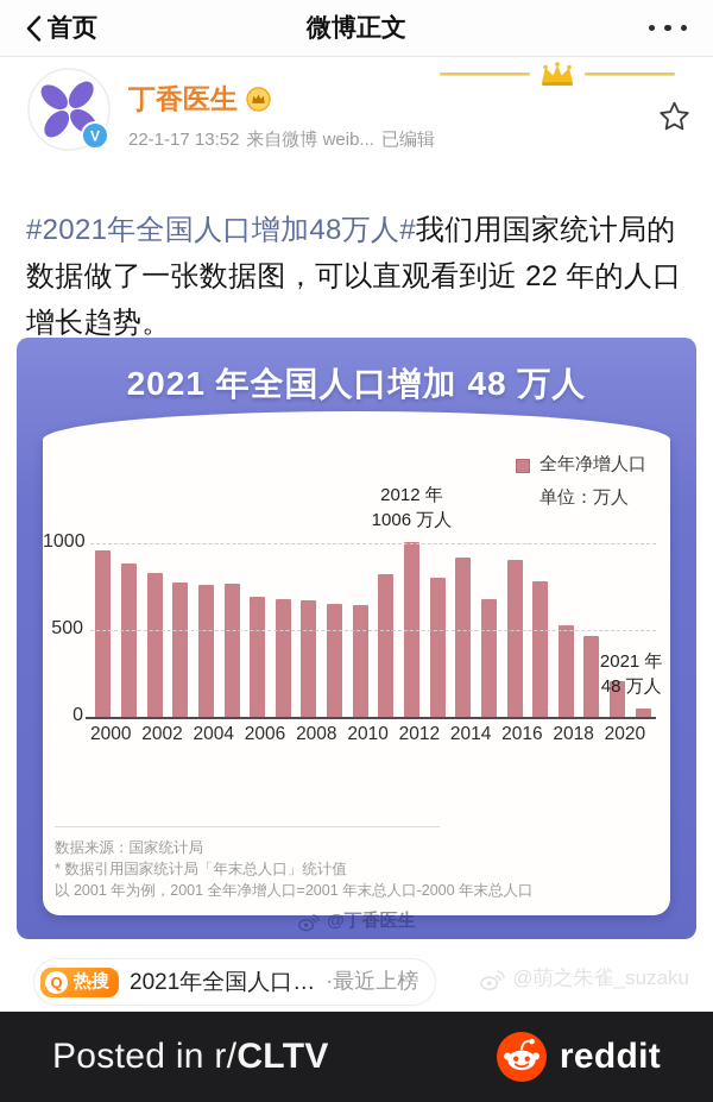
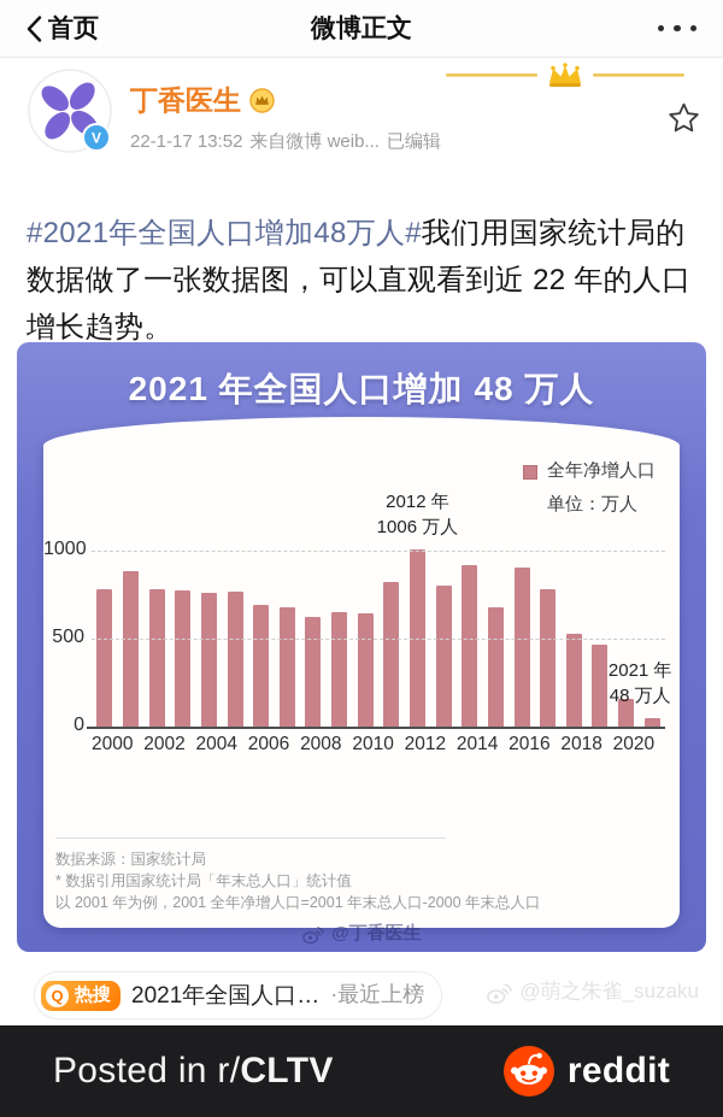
2000: 960 -> 780
2002: 830 -> 780
2008: 670 -> 620
2020: 200 -> 160
